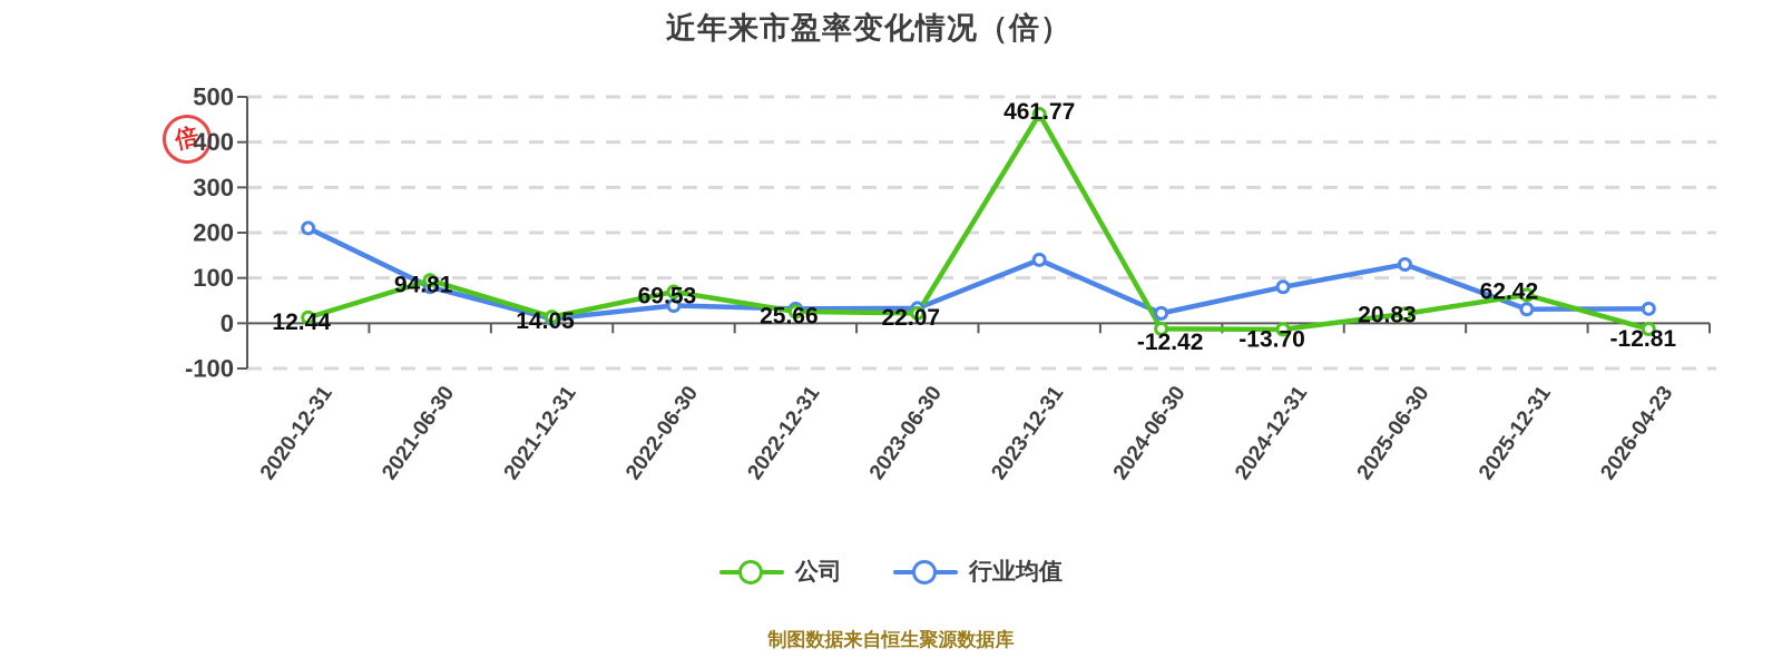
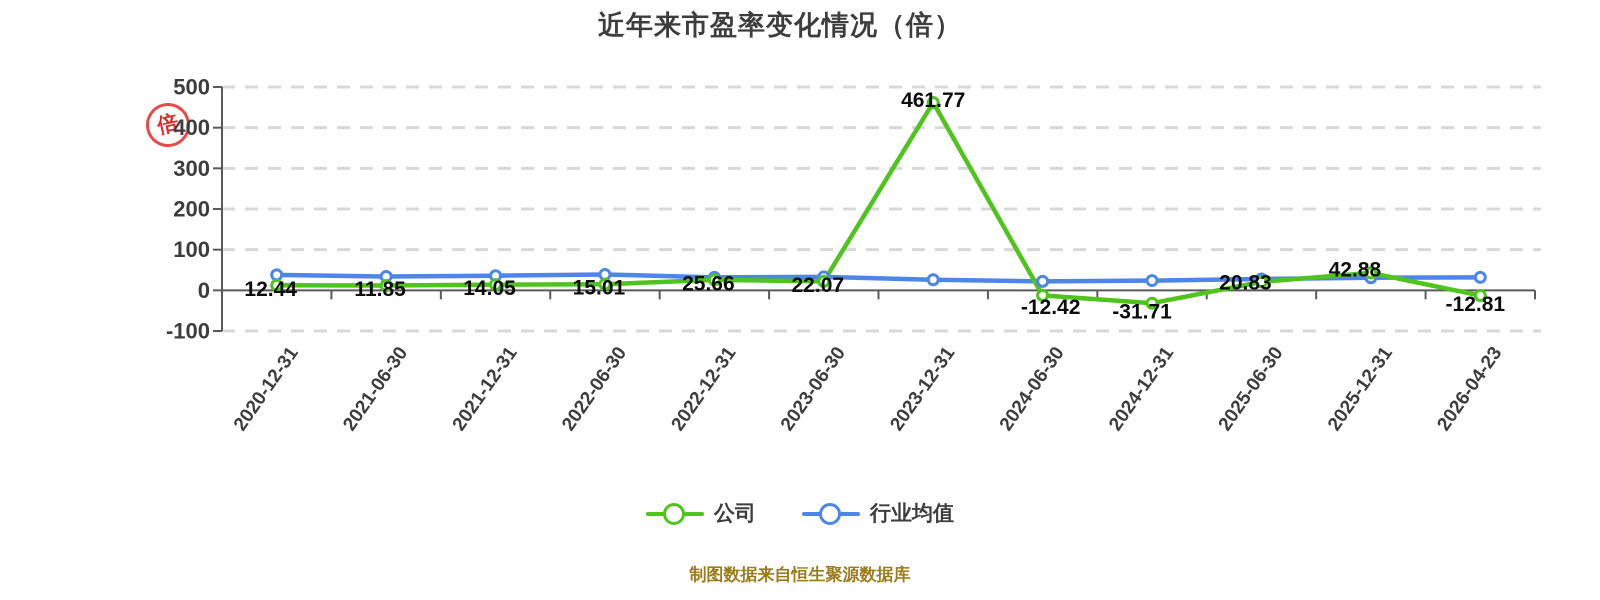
行业均值/2020-12-31: 210 -> 40
公司/2021-06-30: 94.81 -> 11.85
行业均值/2021-06-30: 80 -> 30
行业均值/2021-12-31: 10 -> 40
公司/2022-06-30: 69.53 -> 15.01
行业均值/2023-12-31: 140 -> 30
公司/2024-12-31: -13.70 -> -31.71
行业均值/2024-12-31: 80 -> 20
行业均值/2025-06-30: 130 -> 30
公司/2025-12-31: 62.42 -> 42.88
